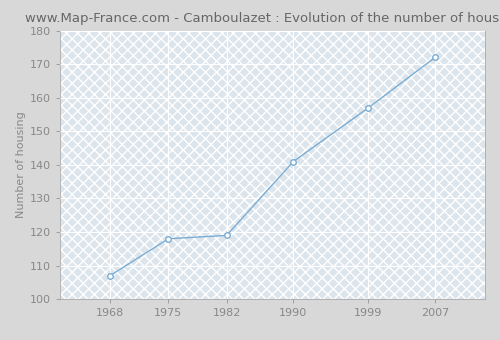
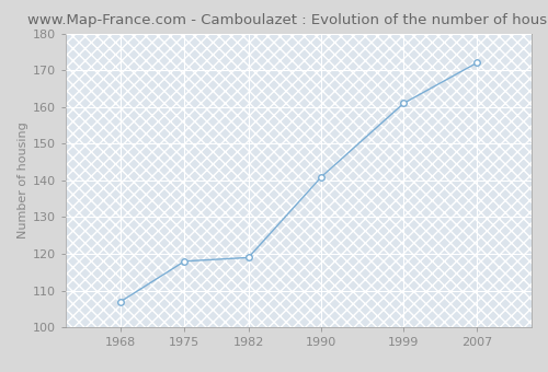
1999: 157 -> 161
